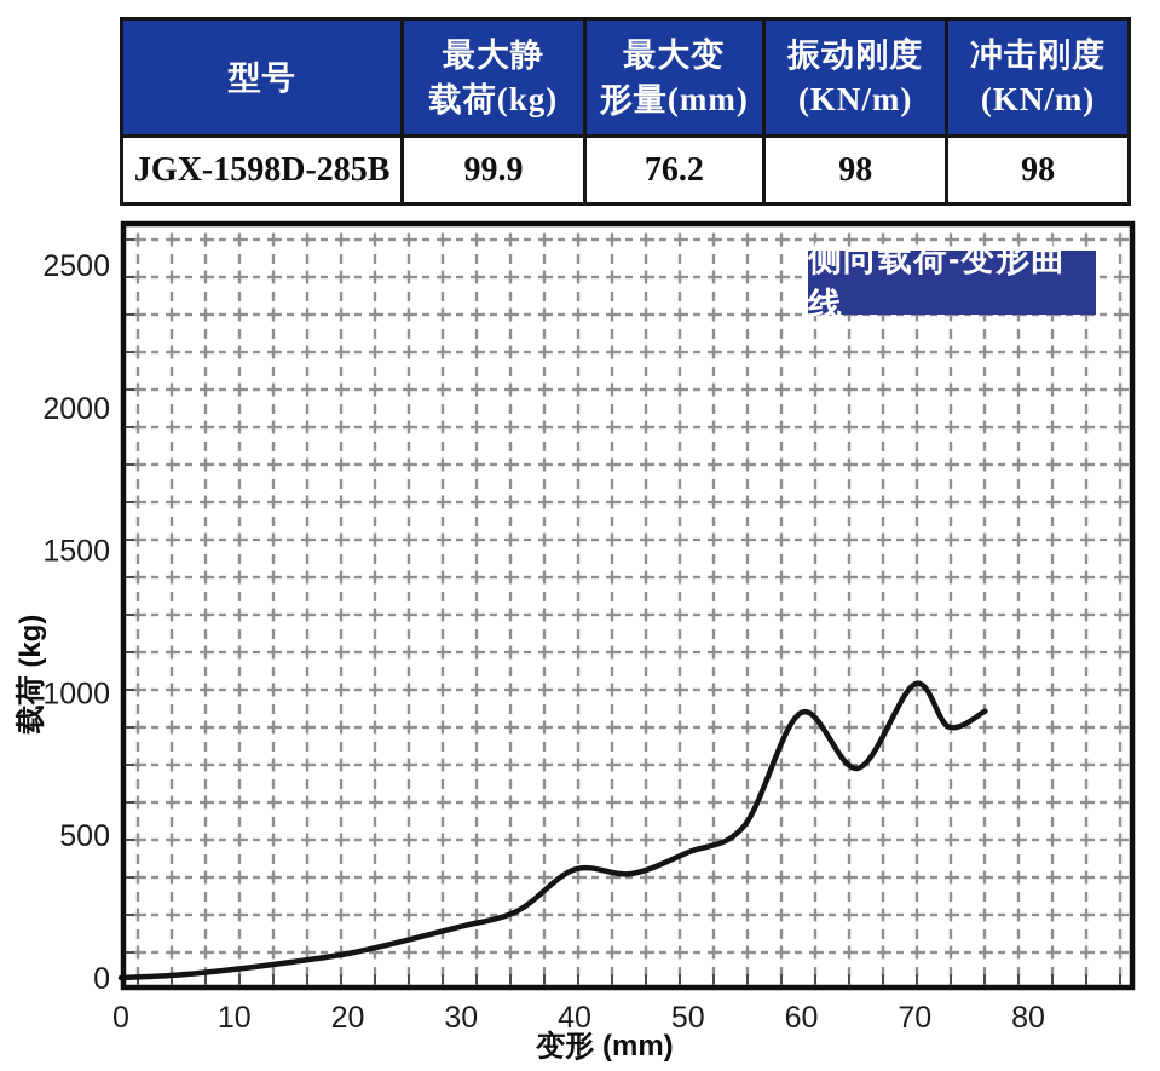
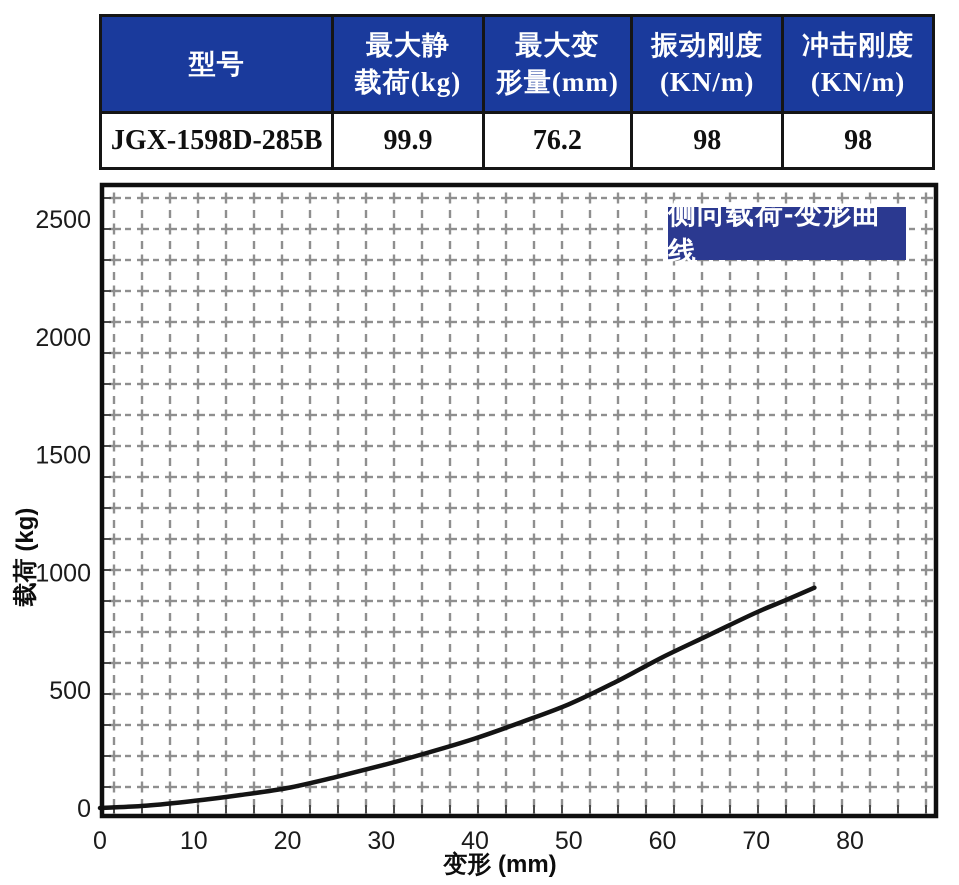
40: 380 -> 300
60: 930 -> 640
70: 1030 -> 830
